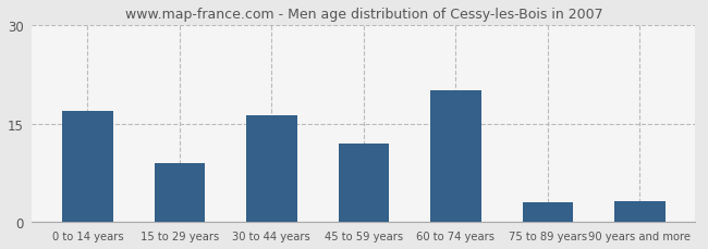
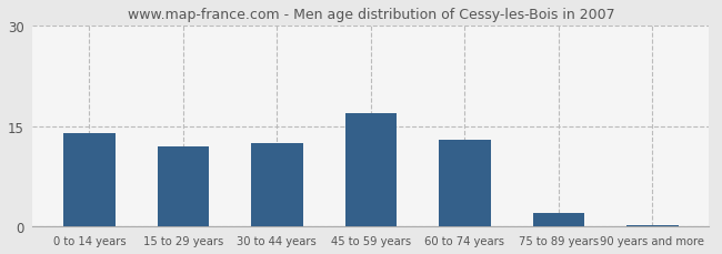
0 to 14 years: 17.0 -> 14.0
15 to 29 years: 9.0 -> 12.0
30 to 44 years: 16.2 -> 12.5
45 to 59 years: 12.0 -> 17.0
60 to 74 years: 20.0 -> 13.0
75 to 89 years: 3.0 -> 2.0
90 years and more: 3.2 -> 0.2
